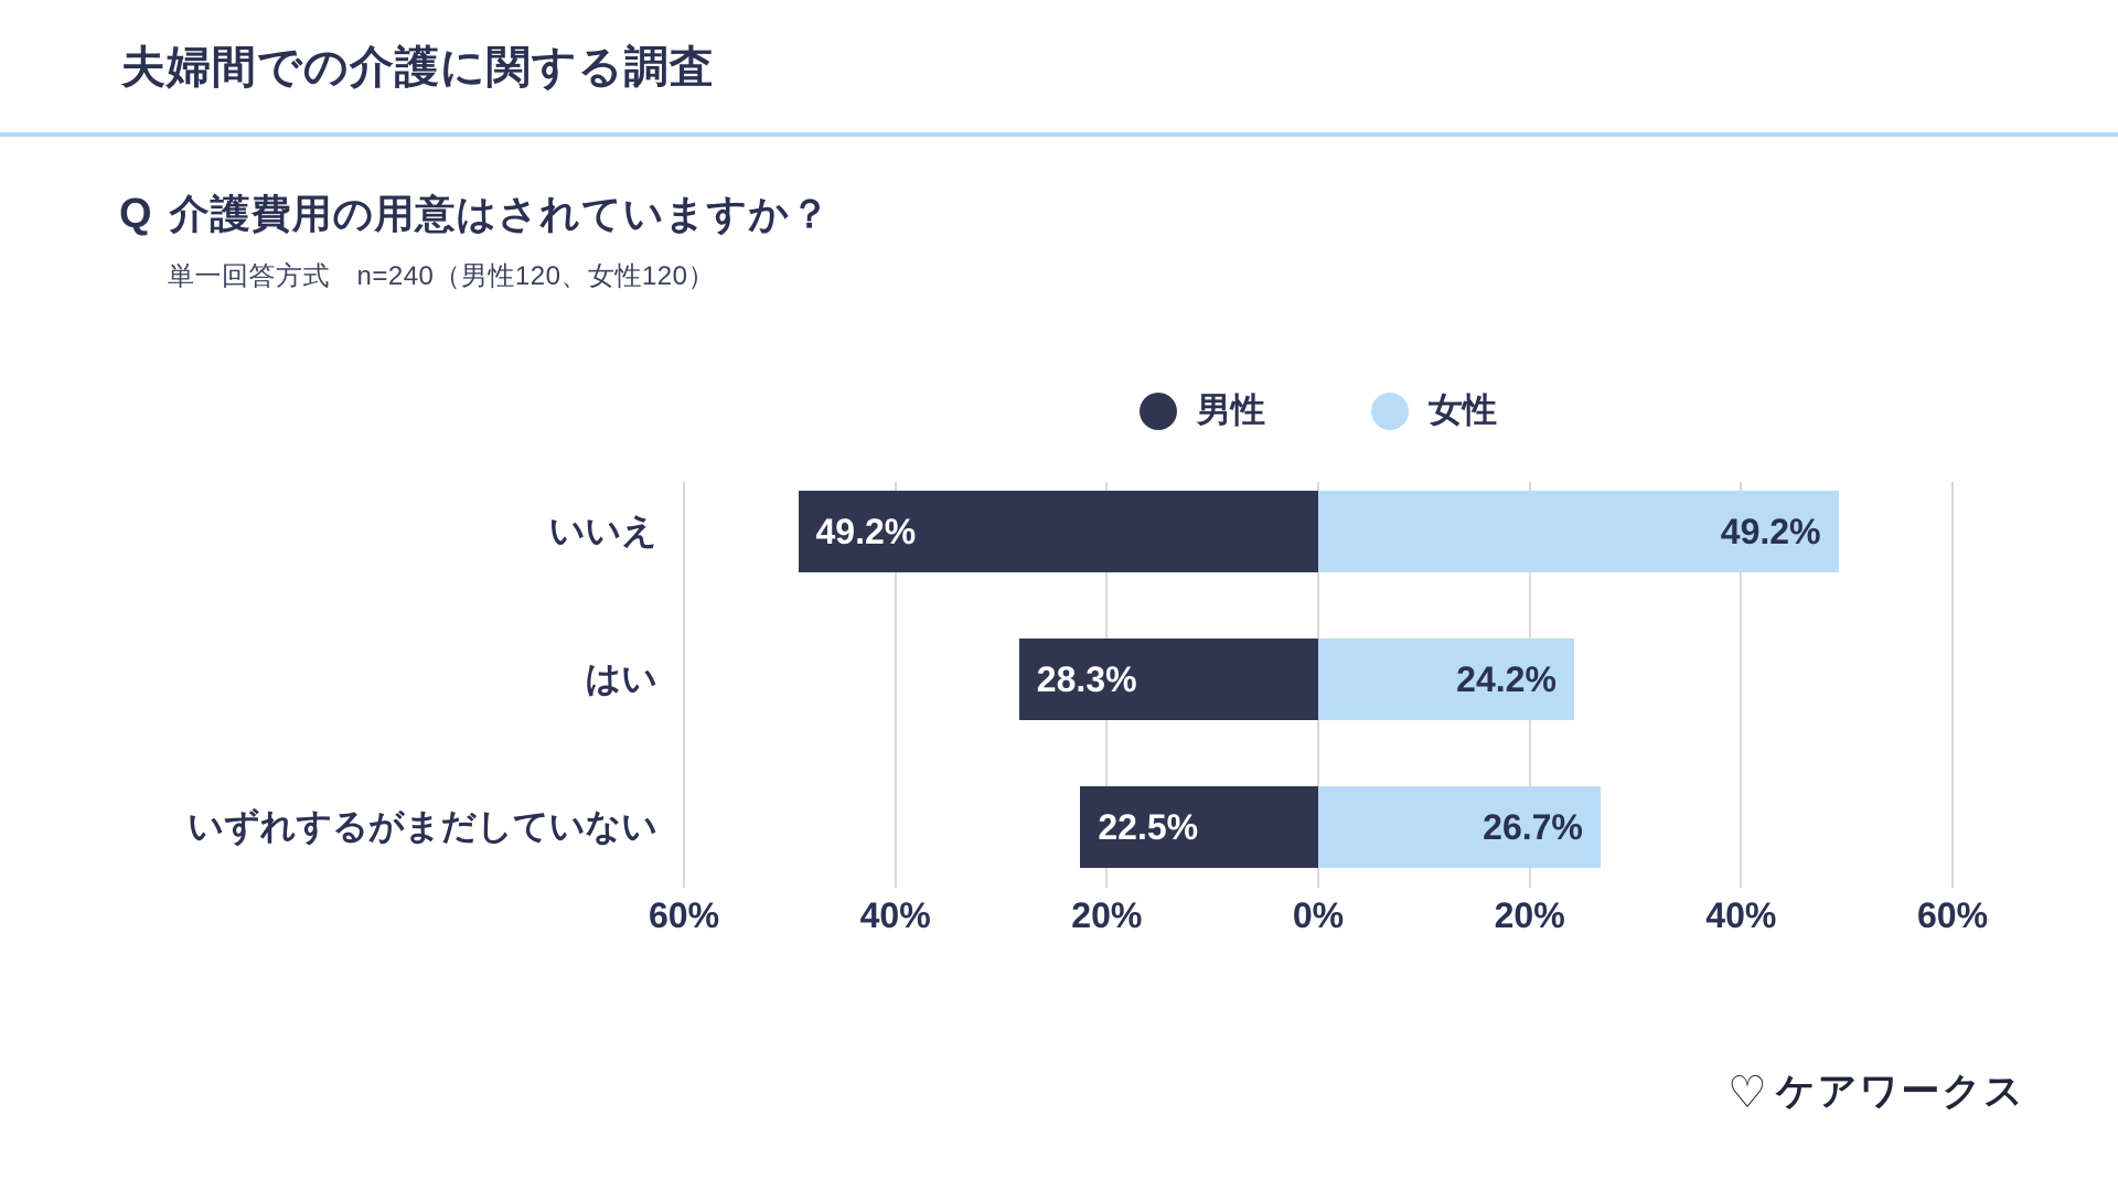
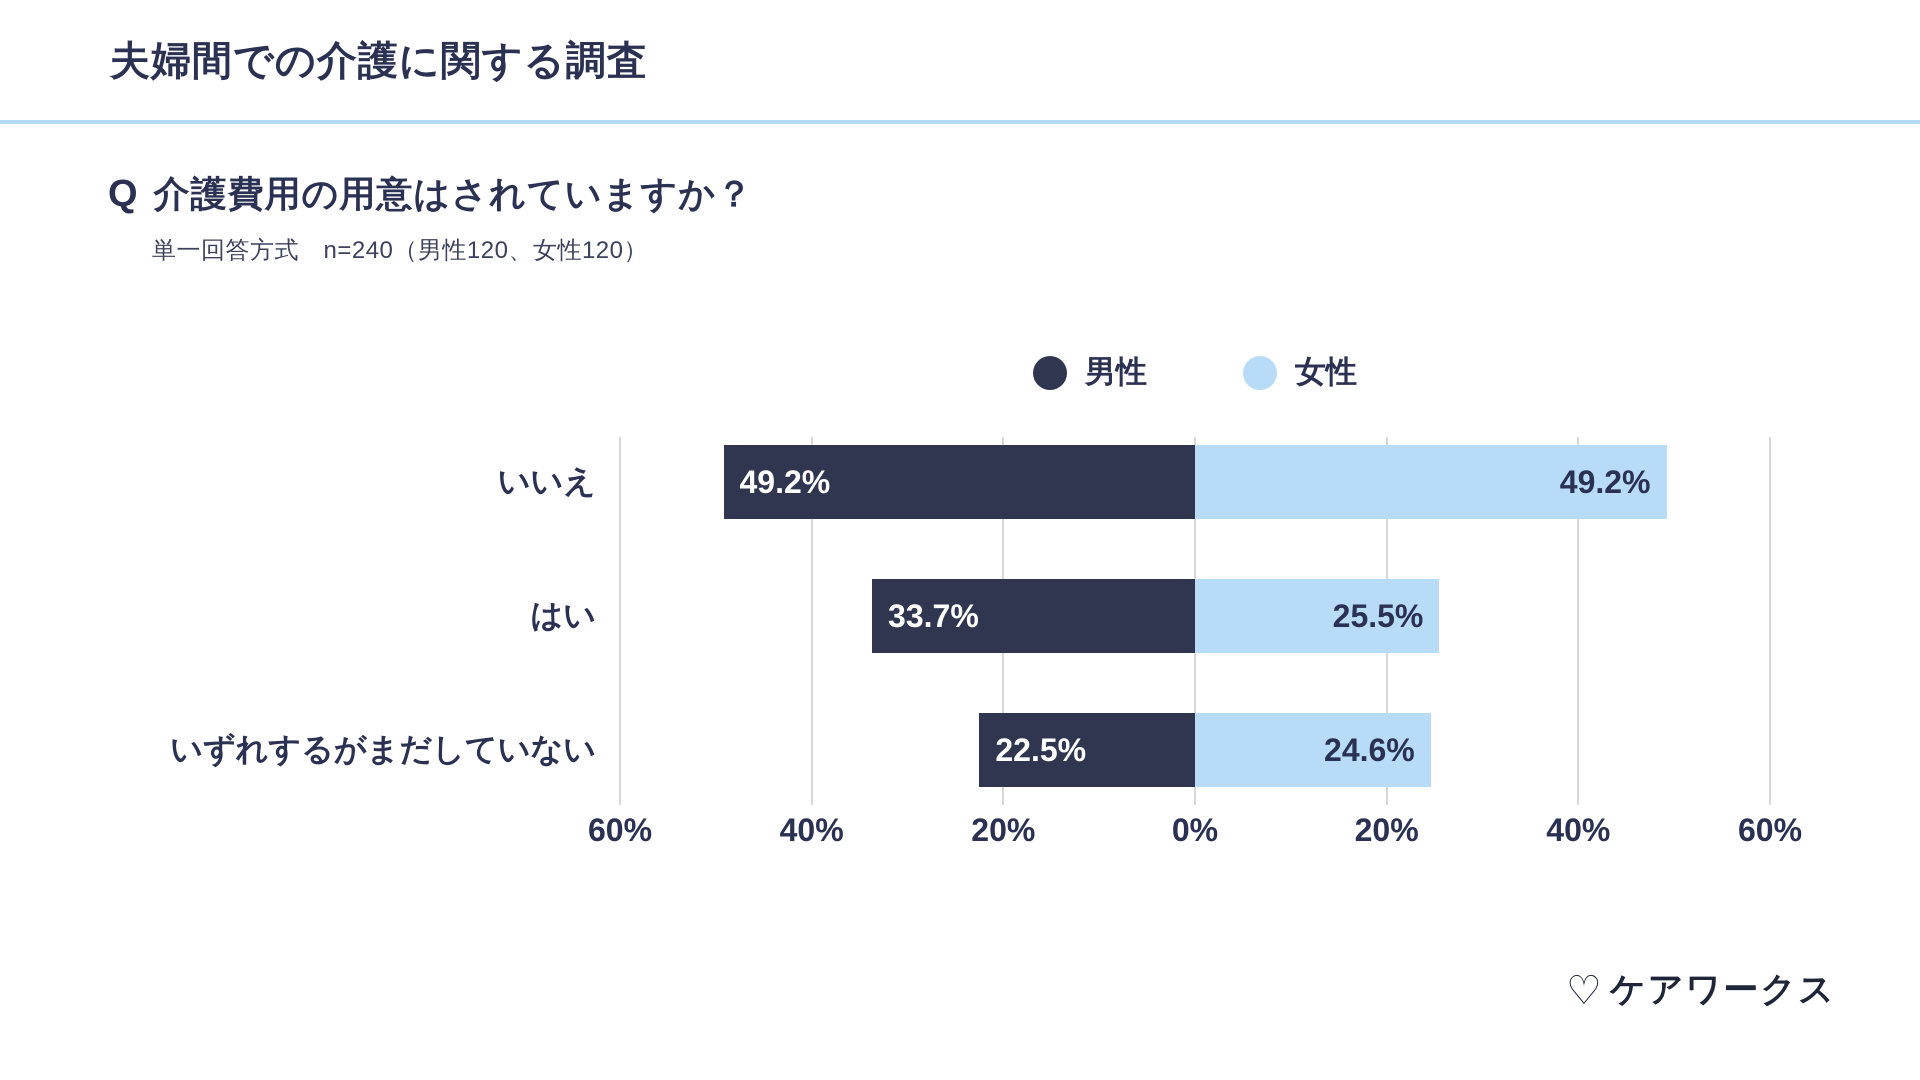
男性/はい: 28.3% -> 33.7%
女性/はい: 24.2% -> 25.5%
女性/いずれするがまだしていない: 26.7% -> 24.6%
